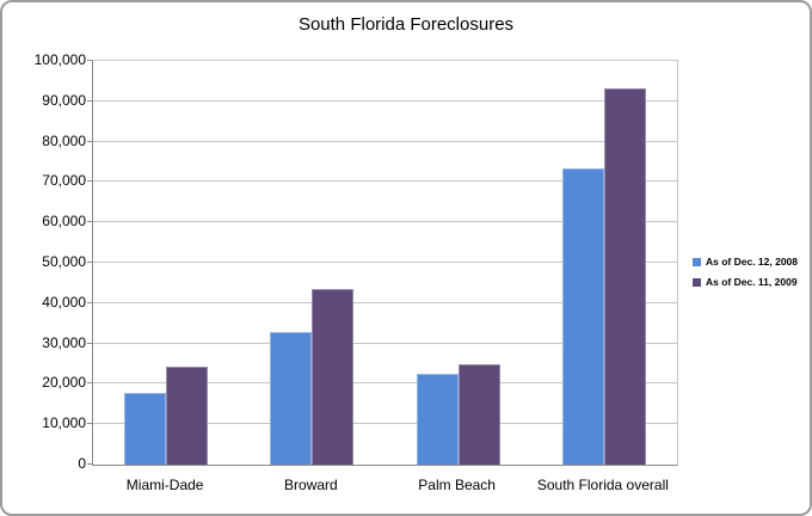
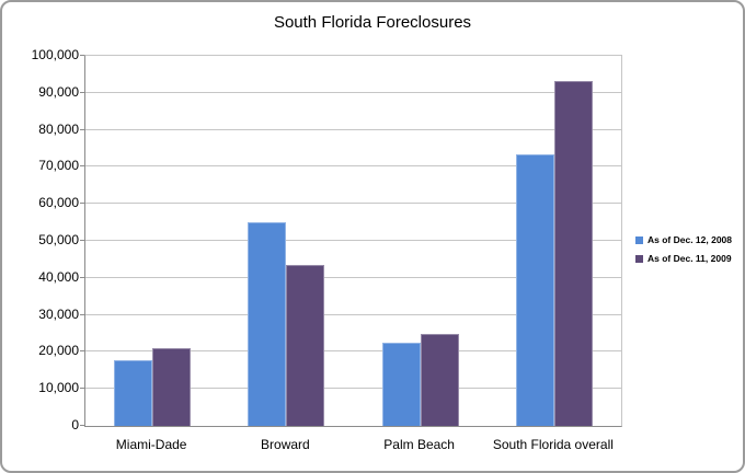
As of Dec. 11, 2009/Miami-Dade: 24000 -> 21000
As of Dec. 12, 2008/Broward: 33000 -> 55000
